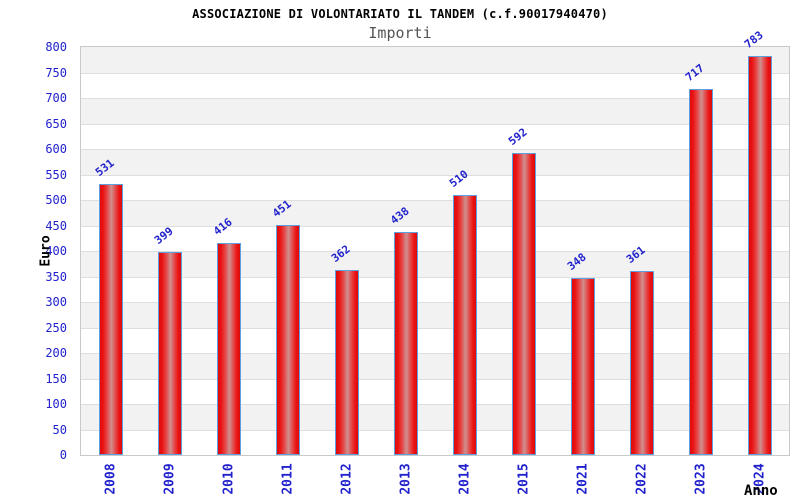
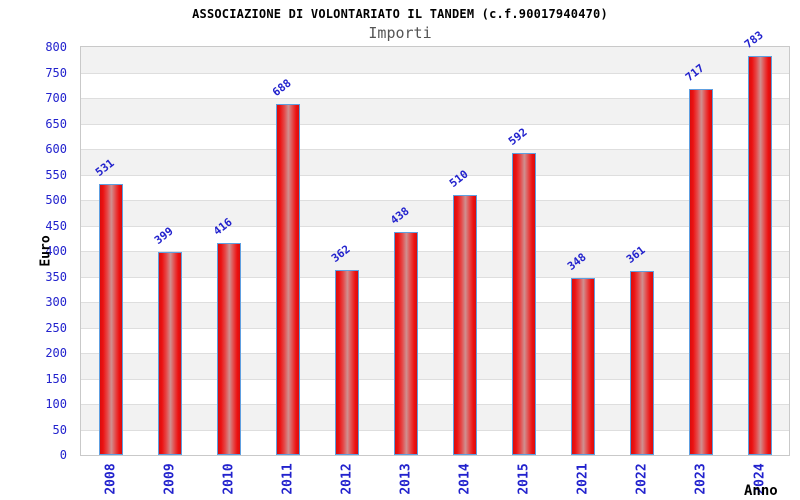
2011: 451 -> 688
